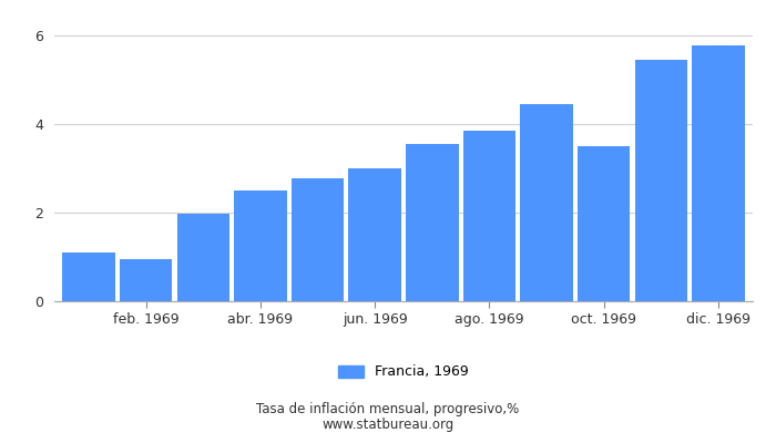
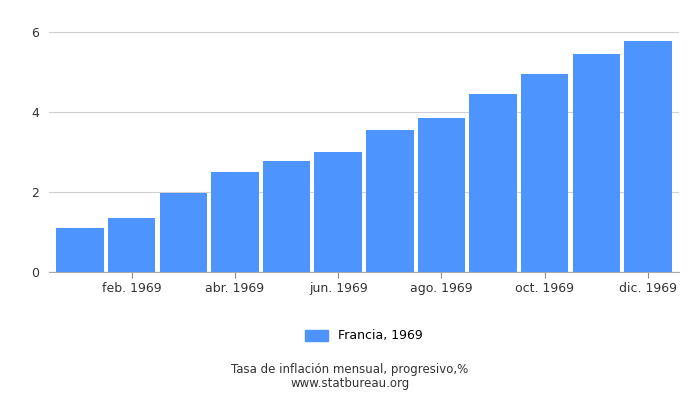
feb. 1969: 0.95 -> 1.35
oct. 1969: 3.50 -> 4.95
